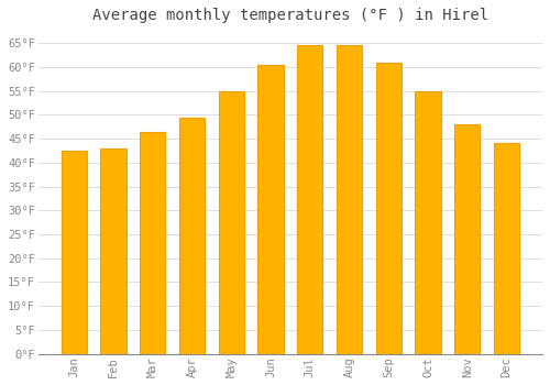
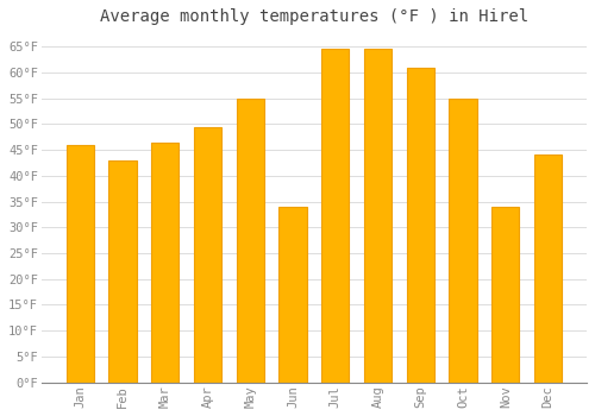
Jan: 42.5°F -> 46.0°F
Jun: 60.5°F -> 34.0°F
Nov: 48.0°F -> 34.0°F
